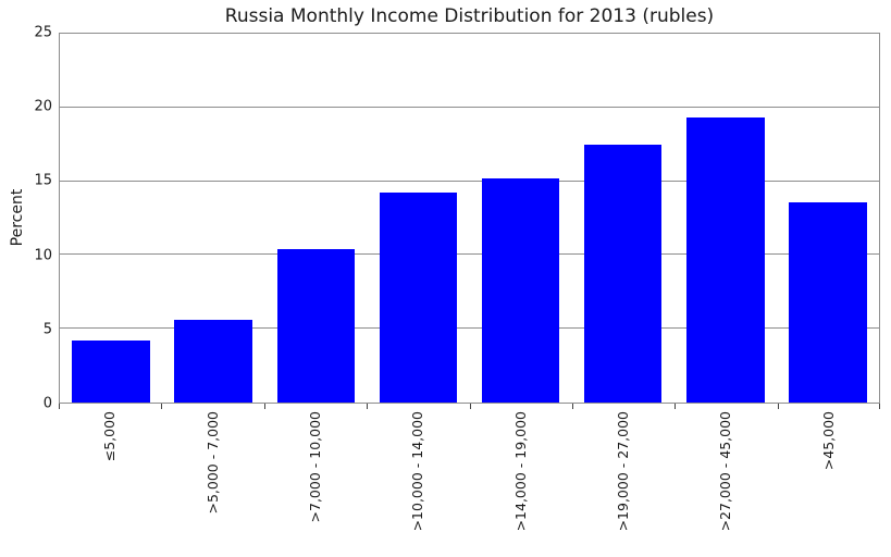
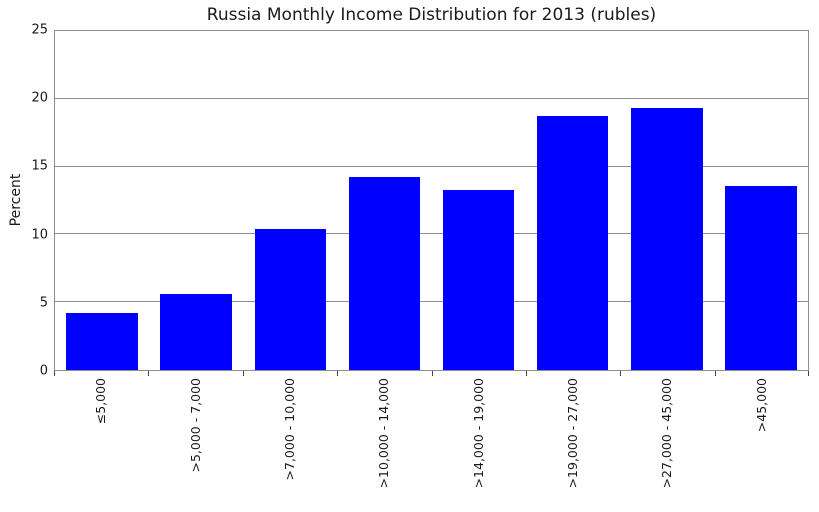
>14,000 - 19,000: 15.2 -> 13.3
>19,000 - 27,000: 17.5 -> 18.7
